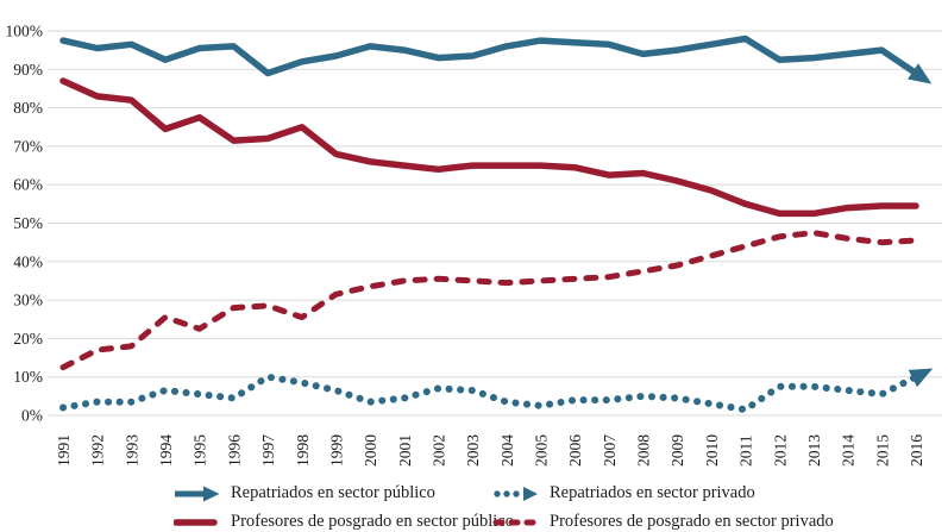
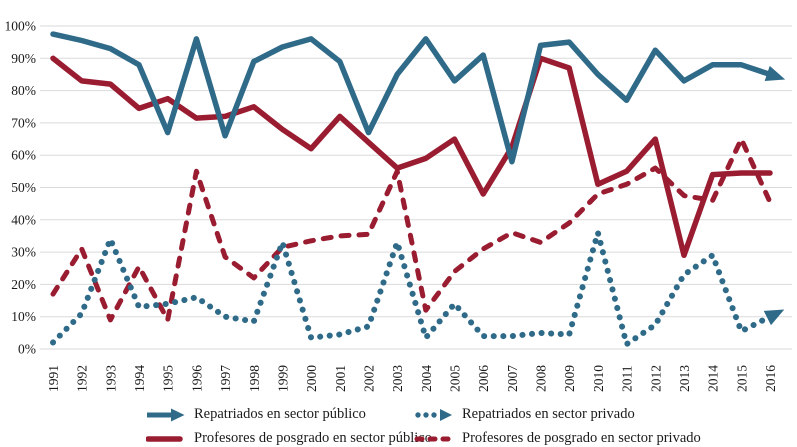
Profesores de posgrado en sector público/1991: 87% -> 90%
Profesores de posgrado en sector privado/1991: 12% -> 17%
Repatriados en sector privado/1992: 4% -> 11%
Profesores de posgrado en sector privado/1992: 17% -> 31%
Repatriados en sector público/1993: 96% -> 93%
Repatriados en sector privado/1993: 4% -> 34%
Profesores de posgrado en sector privado/1993: 18% -> 9%
Repatriados en sector público/1994: 92% -> 88%
Repatriados en sector privado/1994: 6% -> 13%
Repatriados en sector público/1995: 96% -> 67%
Repatriados en sector privado/1995: 6% -> 14%
Profesores de posgrado en sector privado/1995: 22% -> 9%
Repatriados en sector privado/1996: 4% -> 16%
Profesores de posgrado en sector privado/1996: 28% -> 55%
Repatriados en sector público/1997: 89% -> 66%
Repatriados en sector público/1998: 92% -> 89%
Profesores de posgrado en sector privado/1998: 26% -> 22%
Repatriados en sector privado/1999: 6% -> 33%
Profesores de posgrado en sector público/2000: 66% -> 62%
Repatriados en sector público/2001: 95% -> 89%
Profesores de posgrado en sector público/2001: 65% -> 72%
Repatriados en sector público/2002: 93% -> 67%
Repatriados en sector público/2003: 94% -> 85%
Repatriados en sector privado/2003: 6% -> 33%
Profesores de posgrado en sector público/2003: 65% -> 56%
Profesores de posgrado en sector privado/2003: 35% -> 55%
Profesores de posgrado en sector público/2004: 65% -> 59%
Profesores de posgrado en sector privado/2004: 34% -> 12%
Repatriados en sector público/2005: 98% -> 83%
Repatriados en sector privado/2005: 2% -> 14%
Profesores de posgrado en sector privado/2005: 35% -> 24%
Repatriados en sector público/2006: 97% -> 91%
Profesores de posgrado en sector público/2006: 64% -> 48%
Profesores de posgrado en sector privado/2006: 36% -> 31%
Repatriados en sector público/2007: 96% -> 58%
Profesores de posgrado en sector público/2008: 63% -> 90%
Profesores de posgrado en sector privado/2008: 38% -> 33%
Profesores de posgrado en sector público/2009: 61% -> 87%
Repatriados en sector público/2010: 96% -> 85%
Repatriados en sector privado/2010: 3% -> 36%
Profesores de posgrado en sector público/2010: 58% -> 51%
Profesores de posgrado en sector privado/2010: 42% -> 48%
Repatriados en sector público/2011: 98% -> 77%
Profesores de posgrado en sector privado/2011: 44% -> 51%
Profesores de posgrado en sector público/2012: 52% -> 65%
Profesores de posgrado en sector privado/2012: 46% -> 56%
Repatriados en sector público/2013: 93% -> 83%
Repatriados en sector privado/2013: 8% -> 23%
Profesores de posgrado en sector público/2013: 52% -> 29%
Repatriados en sector público/2014: 94% -> 88%
Repatriados en sector privado/2014: 6% -> 29%
Repatriados en sector público/2015: 95% -> 88%
Profesores de posgrado en sector privado/2015: 45% -> 65%
Repatriados en sector público/2016: 89% -> 85%
